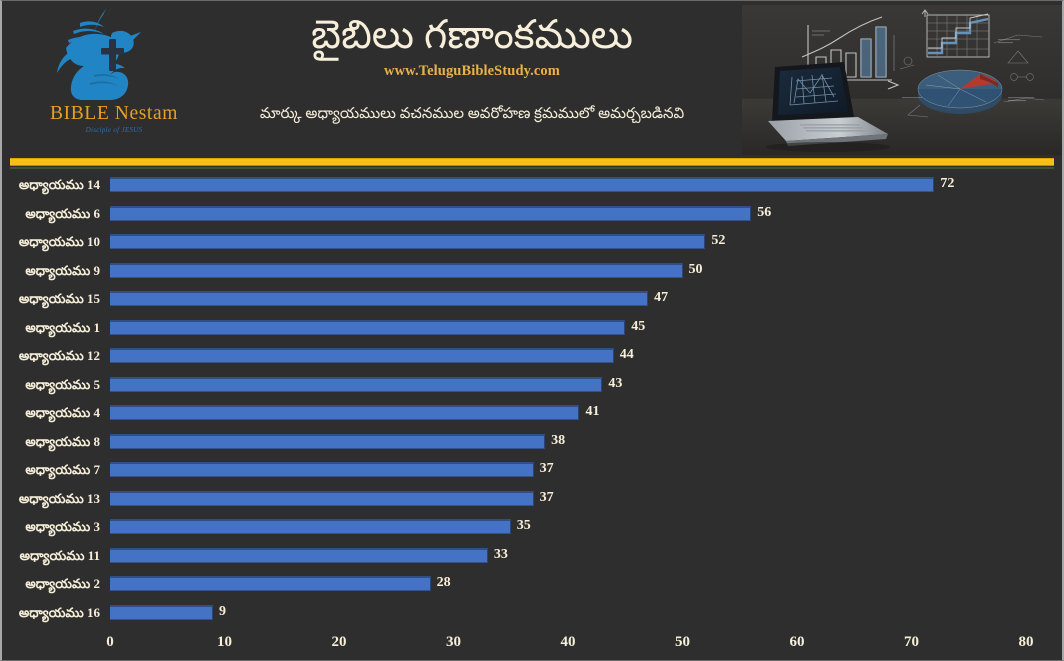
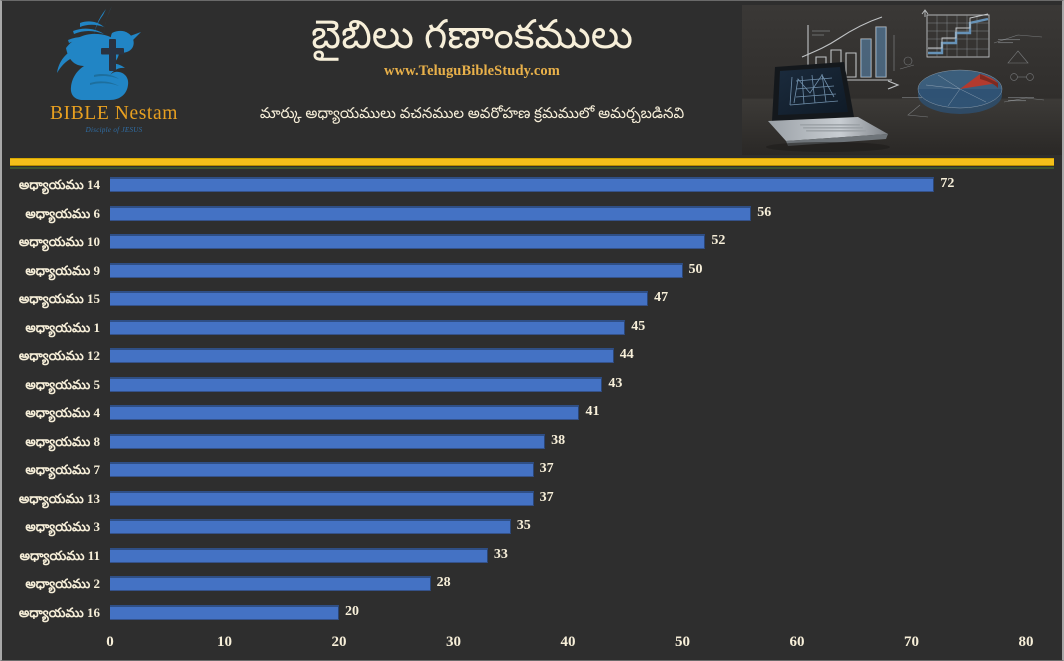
అధ్యాయము 16: 9 -> 20
